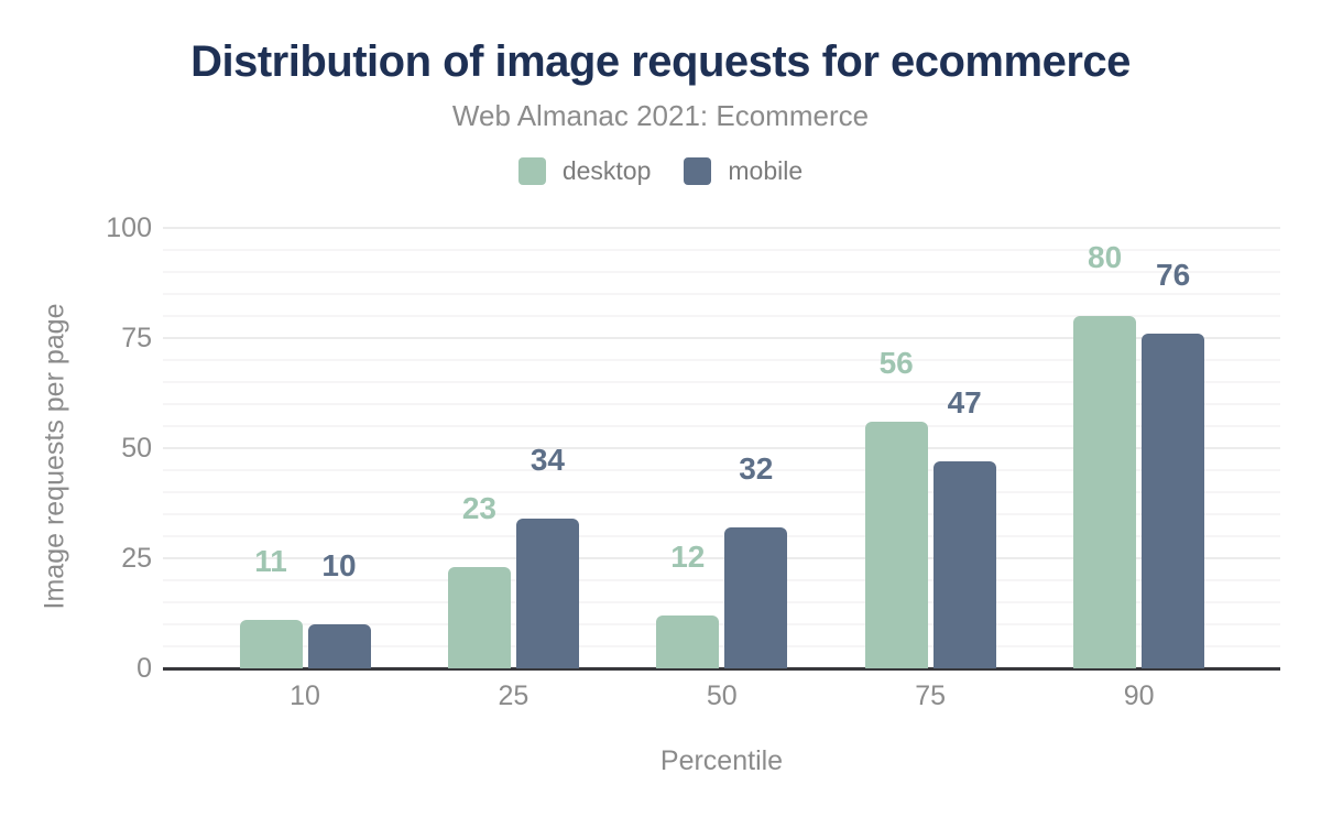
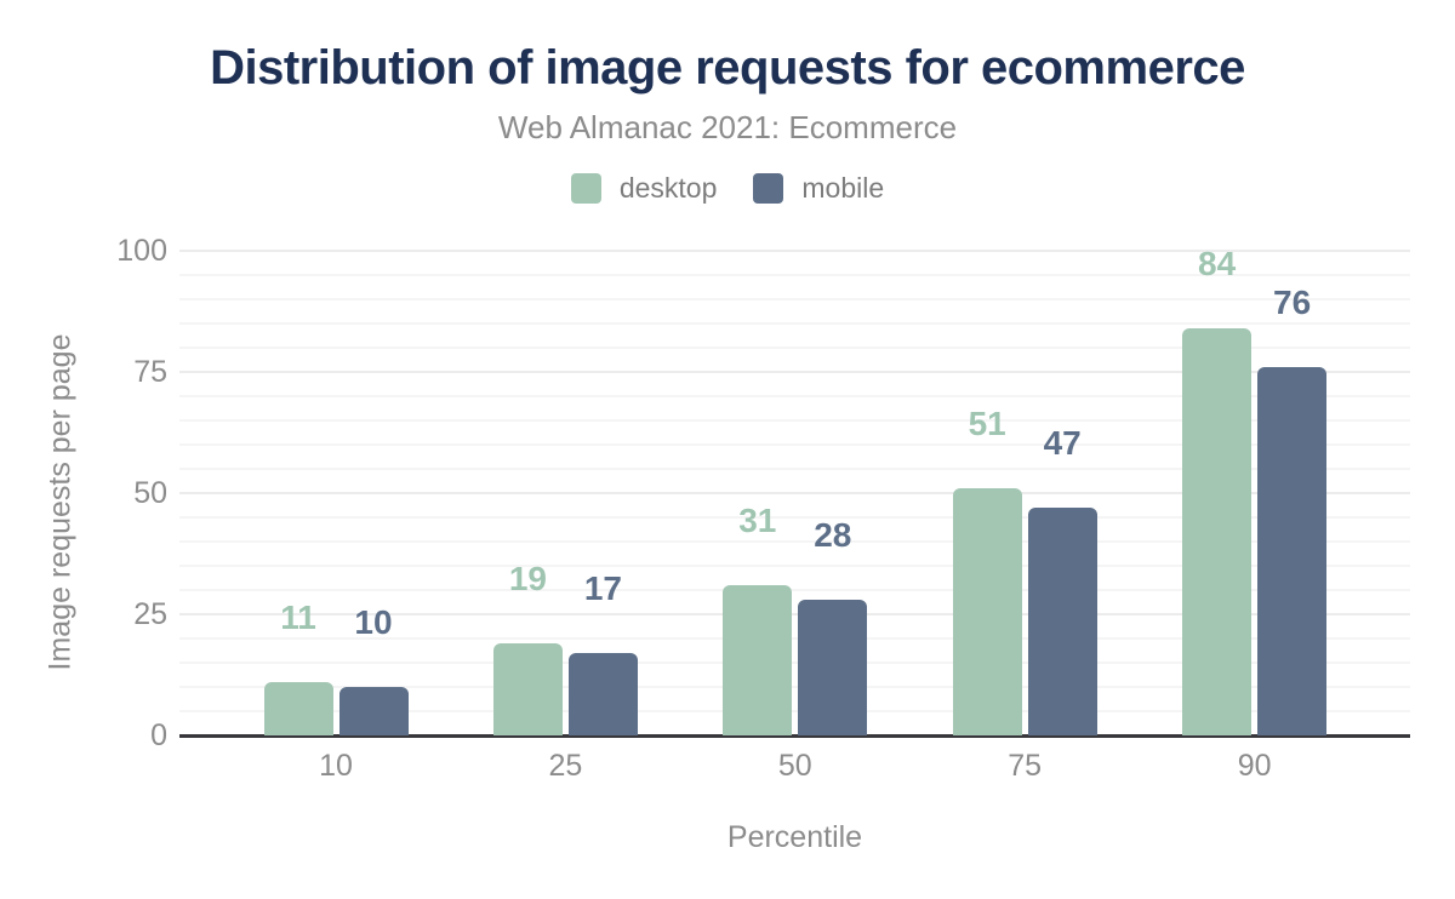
desktop/25: 23 -> 19
mobile/25: 34 -> 17
desktop/50: 12 -> 31
mobile/50: 32 -> 28
desktop/75: 56 -> 51
desktop/90: 80 -> 84
